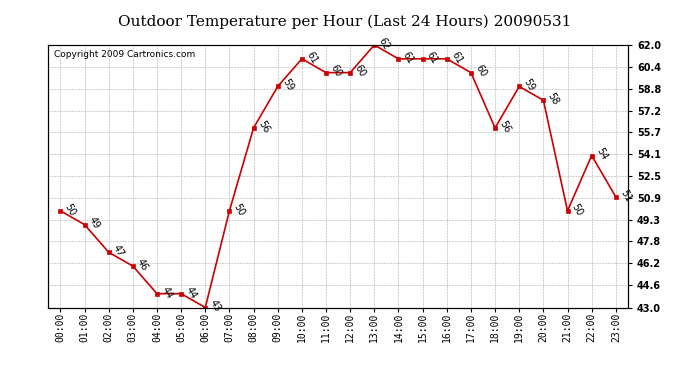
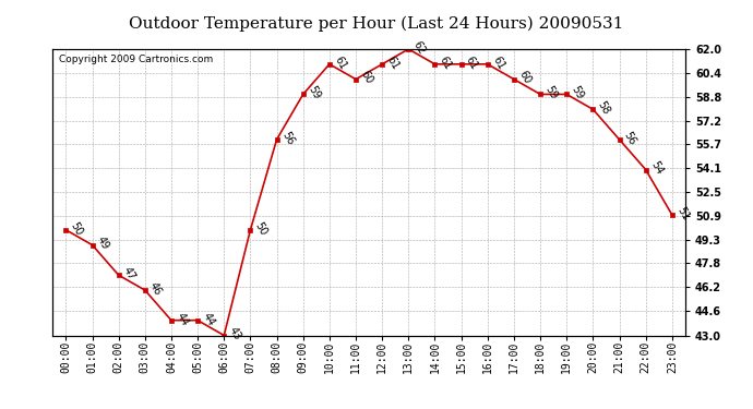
12:00: 60 -> 61
18:00: 56 -> 59
21:00: 50 -> 56
